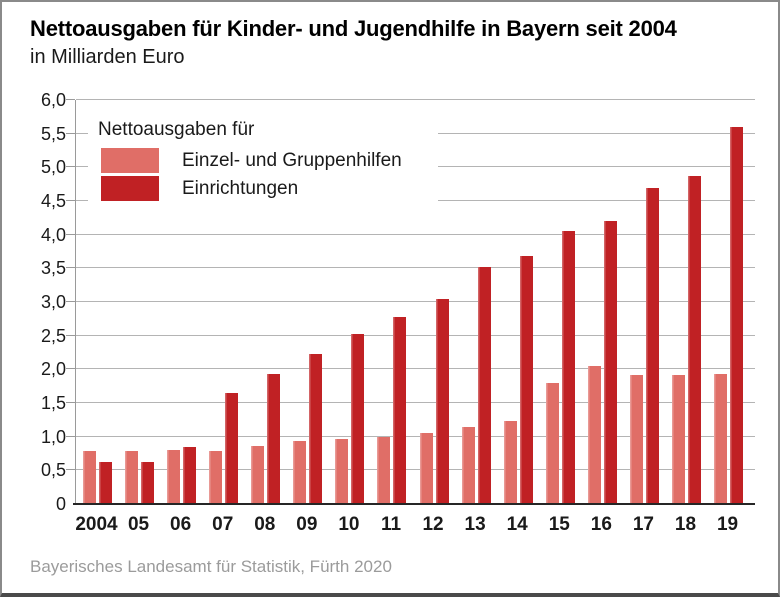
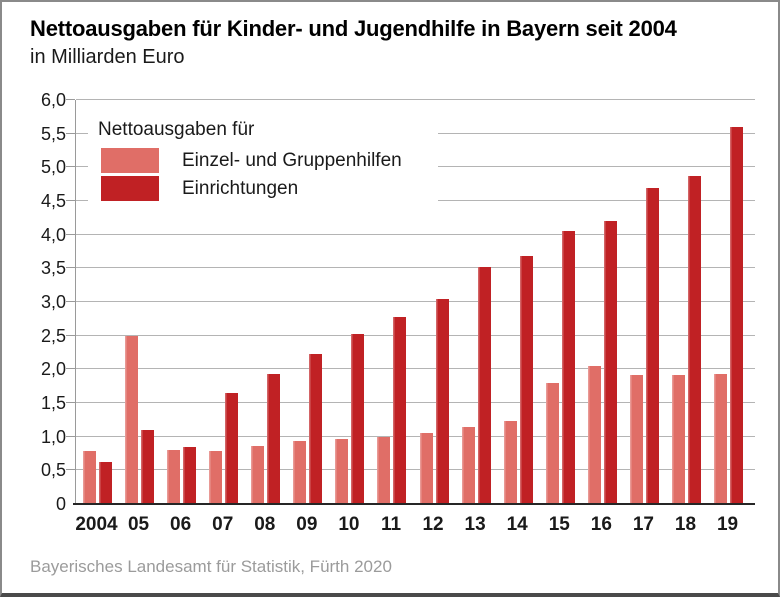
Einzel- und Gruppenhilfen/05: 0,8 -> 2,5
Einrichtungen/05: 0,6 -> 1,1
